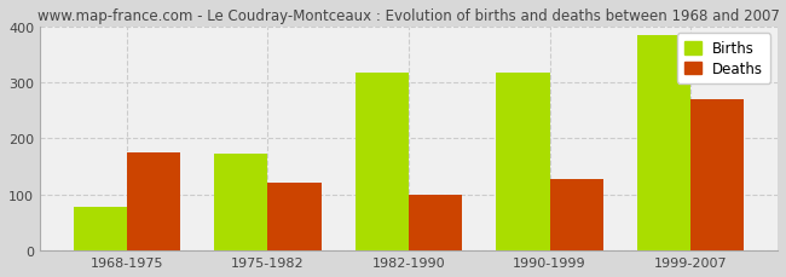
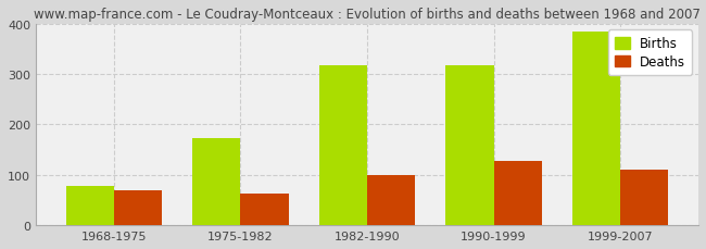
Deaths/1968-1975: 175 -> 70
Deaths/1975-1982: 120 -> 62
Deaths/1999-2007: 270 -> 110
